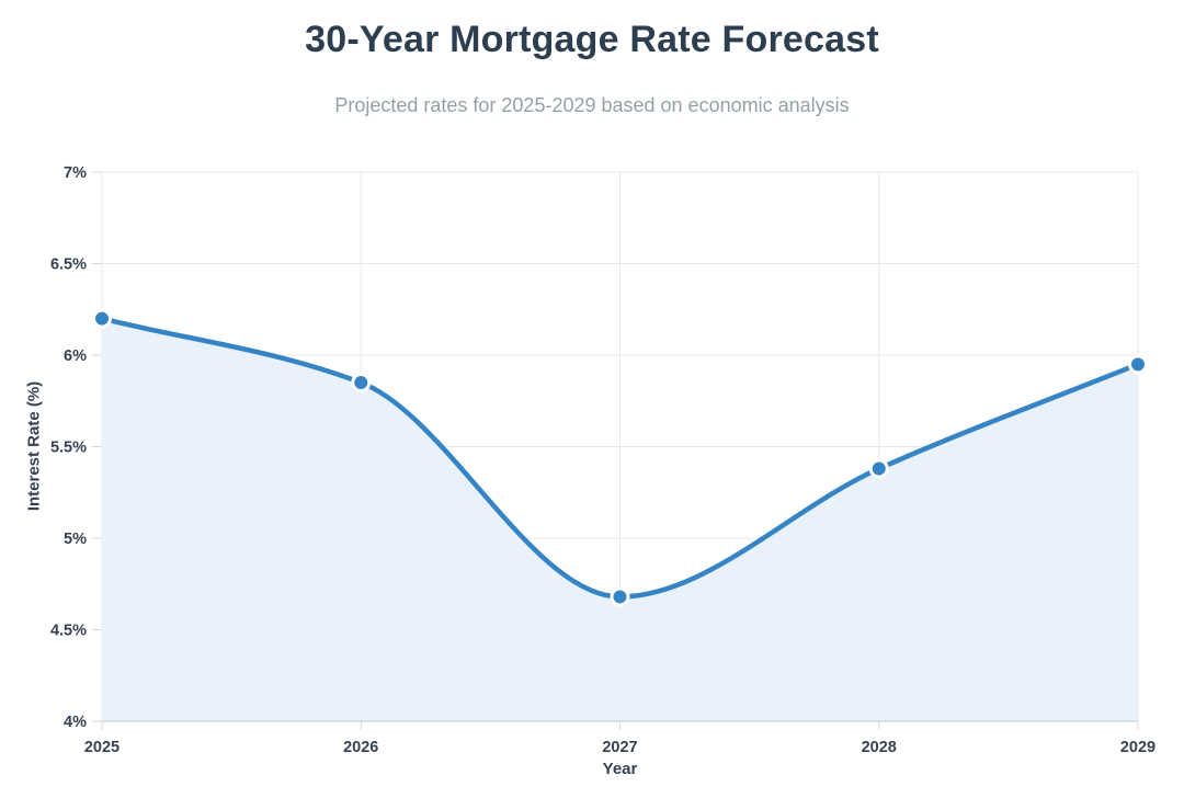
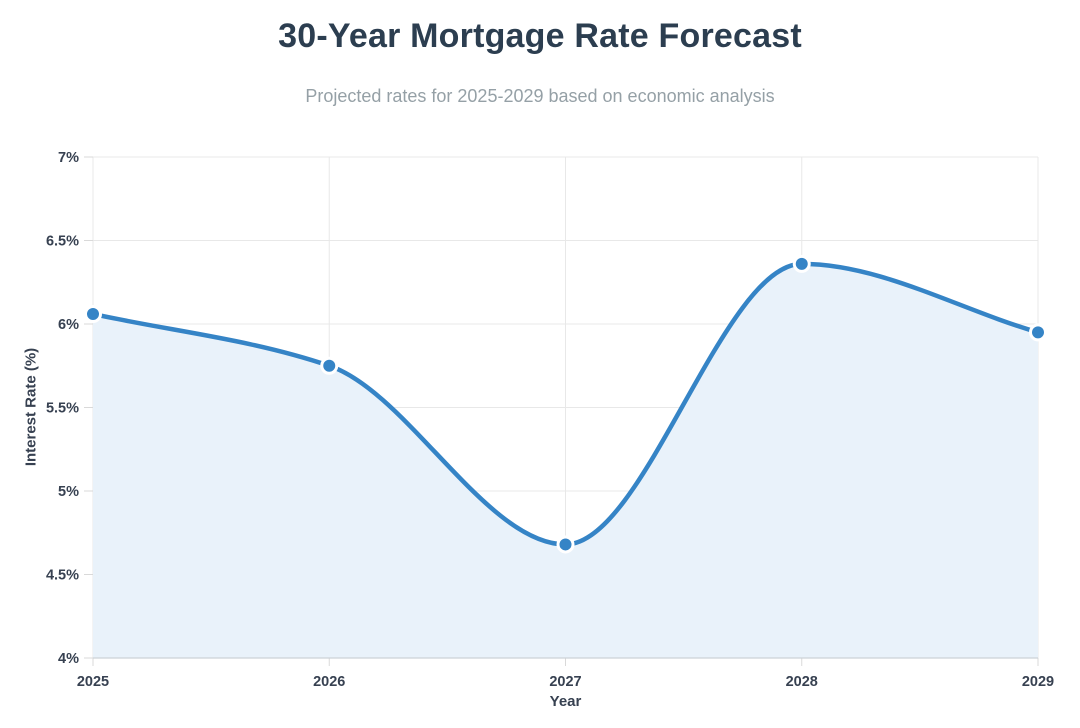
2025: 6.20% -> 6.06%
2026: 5.85% -> 5.75%
2028: 5.38% -> 6.36%
